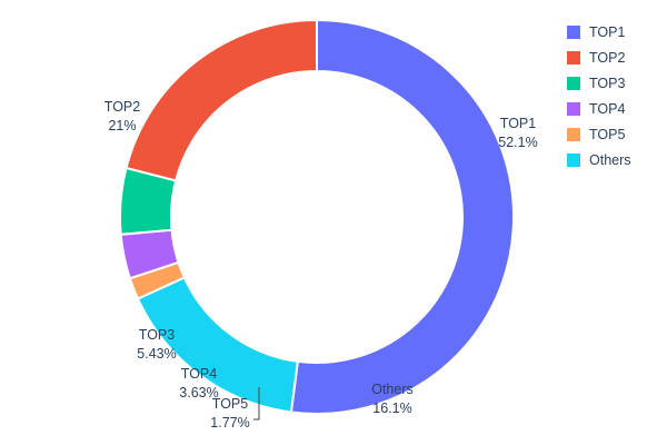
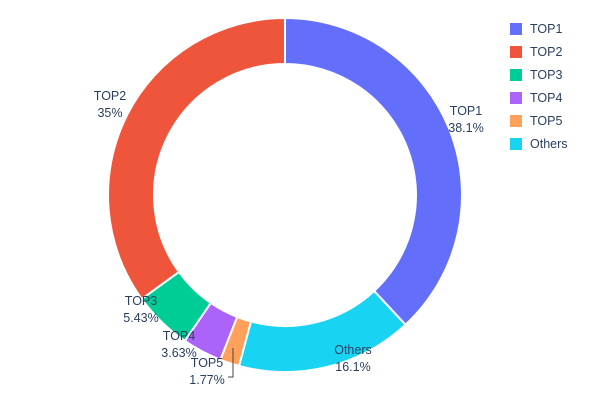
TOP1: 52.1% -> 38.1%
TOP2: 21% -> 35%
